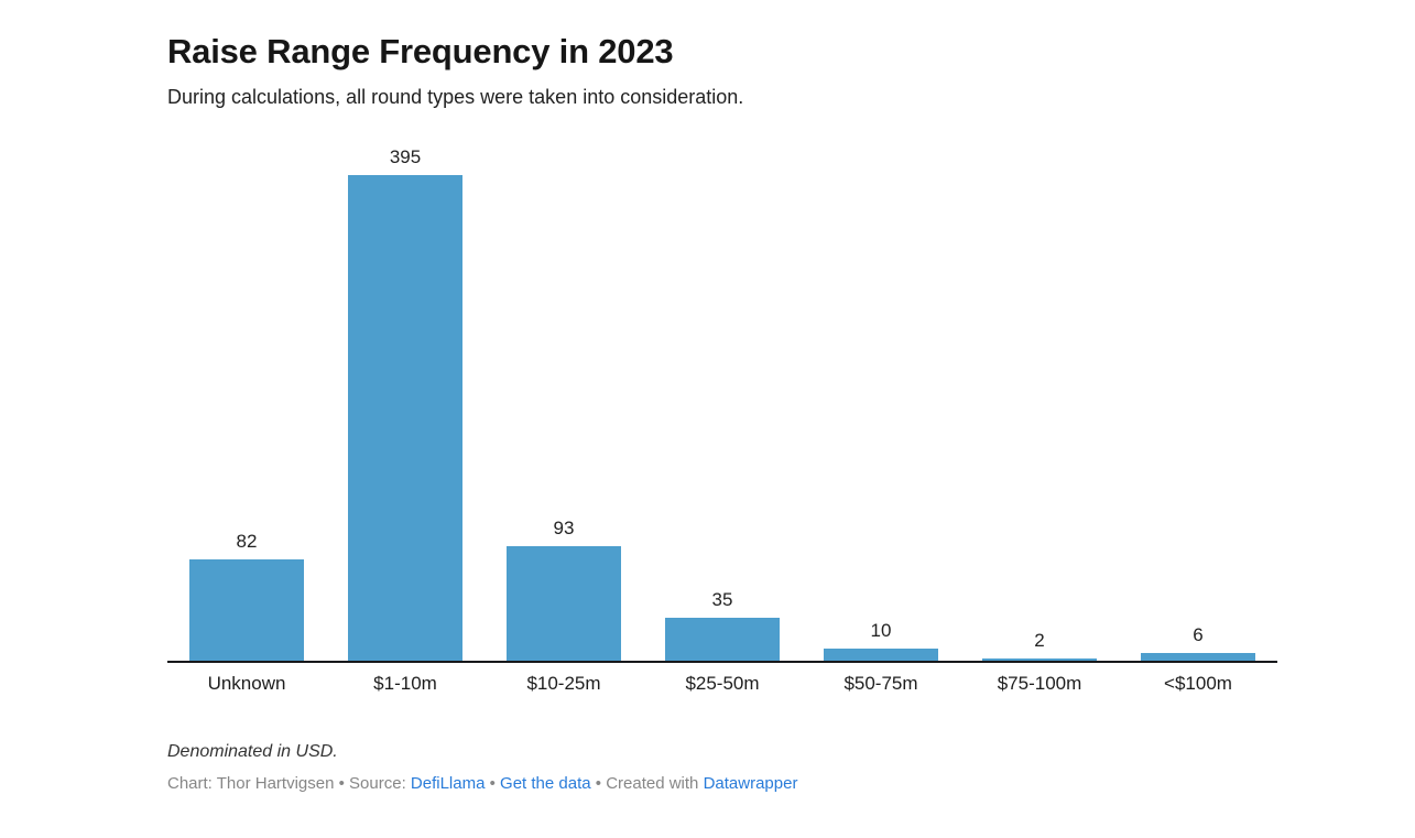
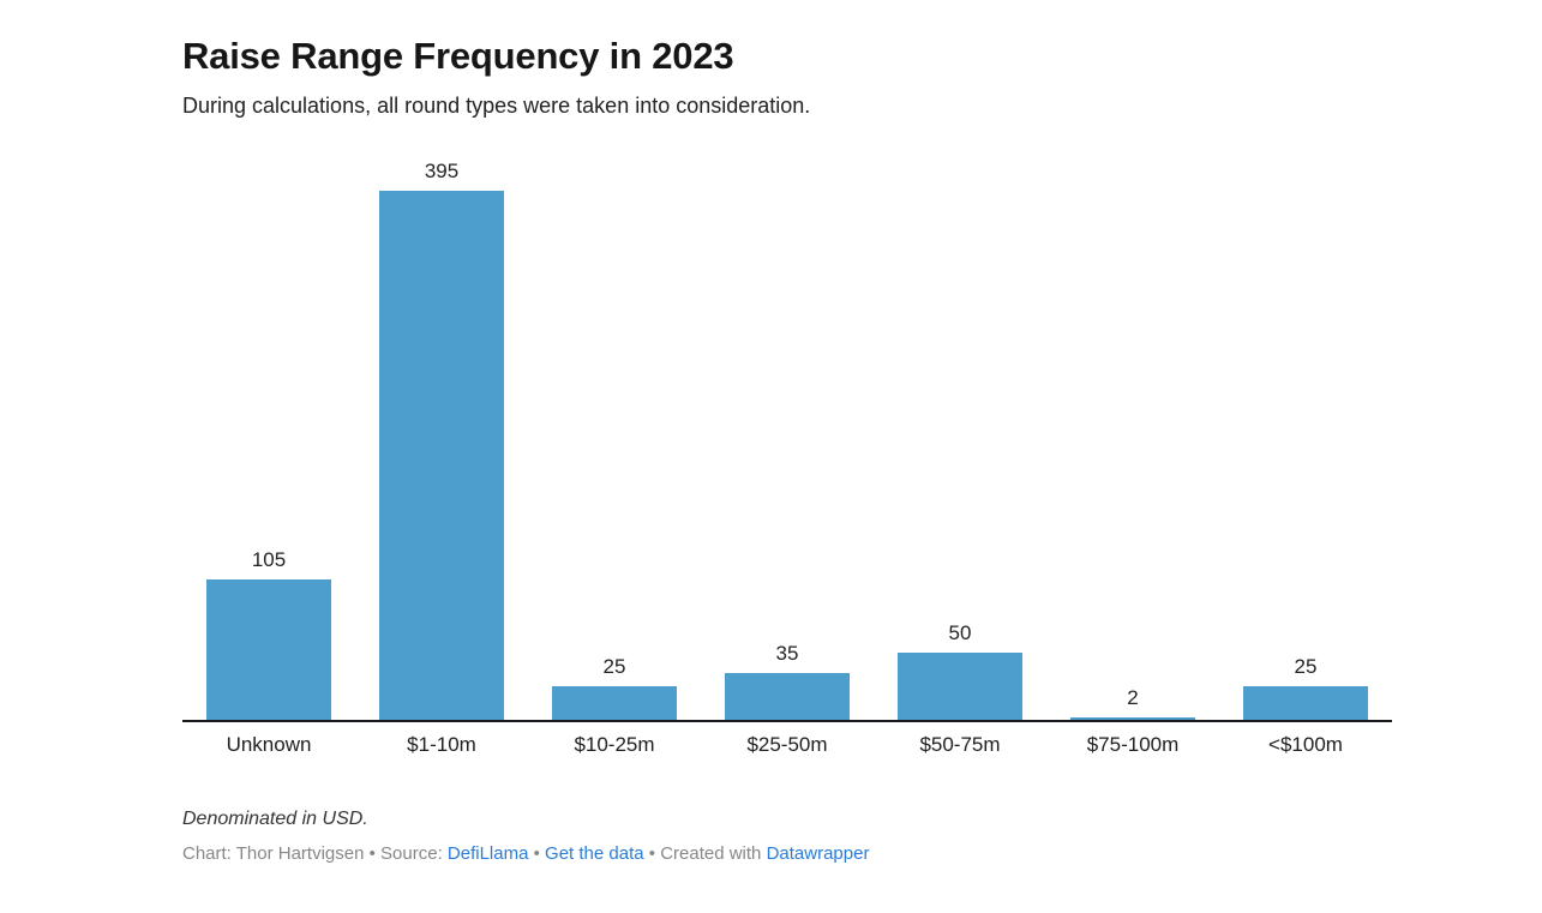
Unknown: 82 -> 105
$10-25m: 93 -> 25
$50-75m: 10 -> 50
<$100m: 6 -> 25
